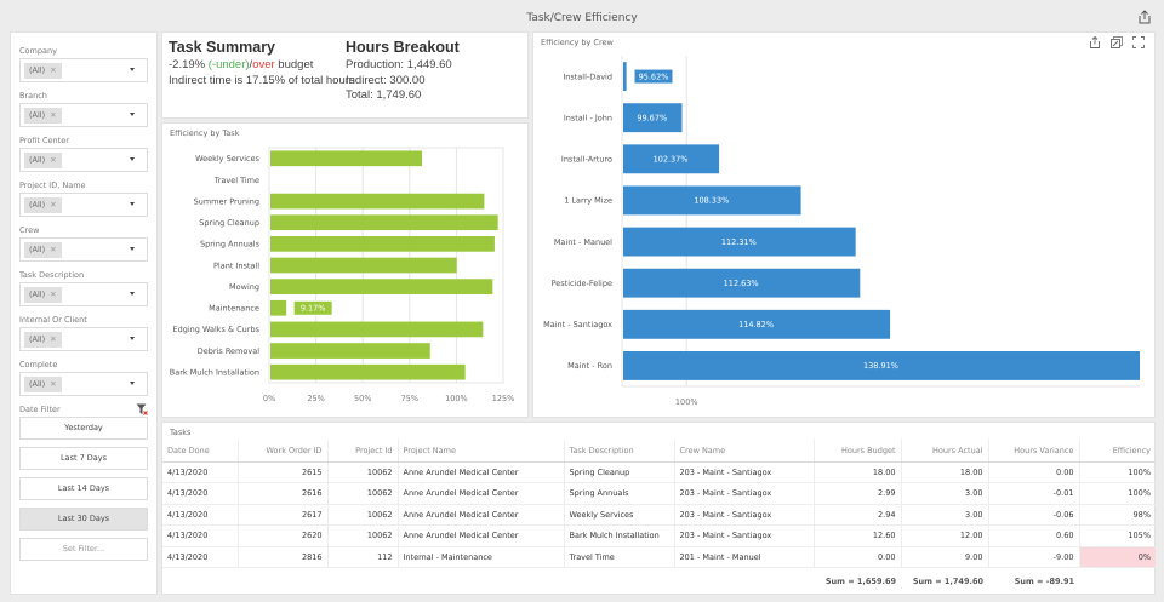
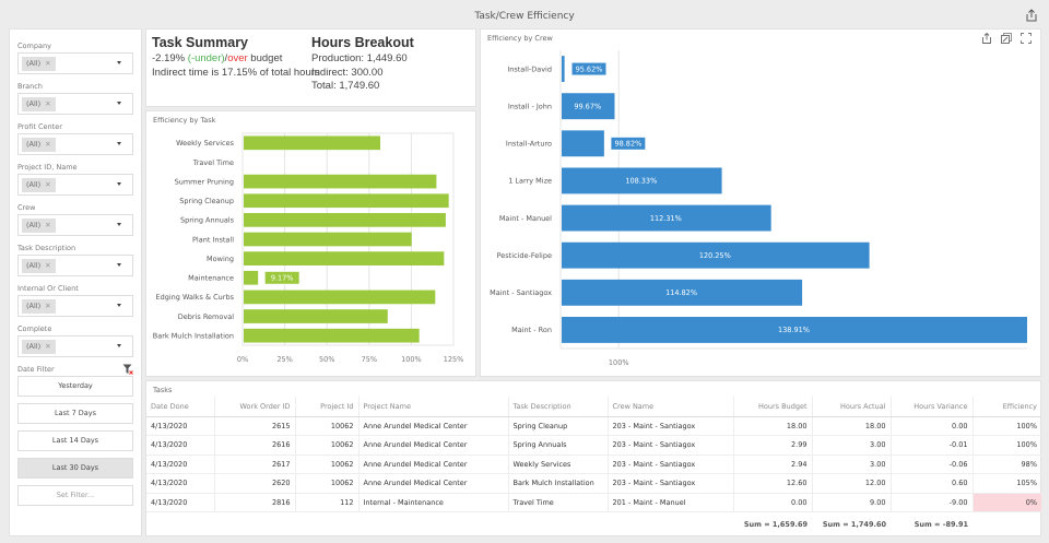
Efficiency by Crew/Install-Arturo: 102.37% -> 98.82%
Efficiency by Crew/Pesticide-Felipe: 112.63% -> 120.25%
